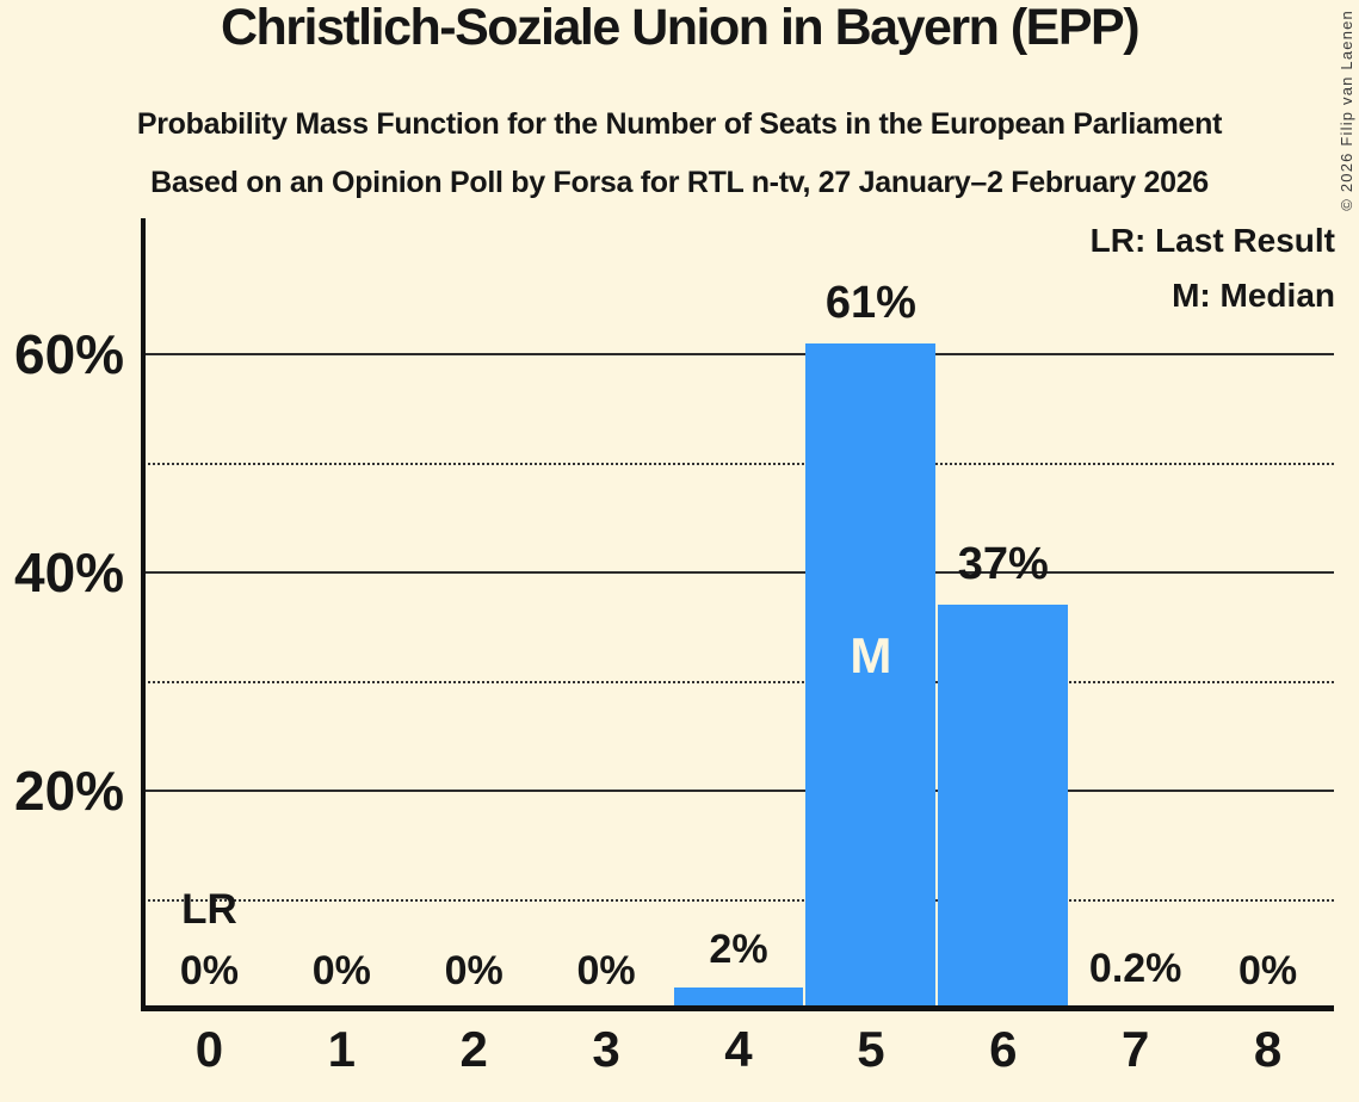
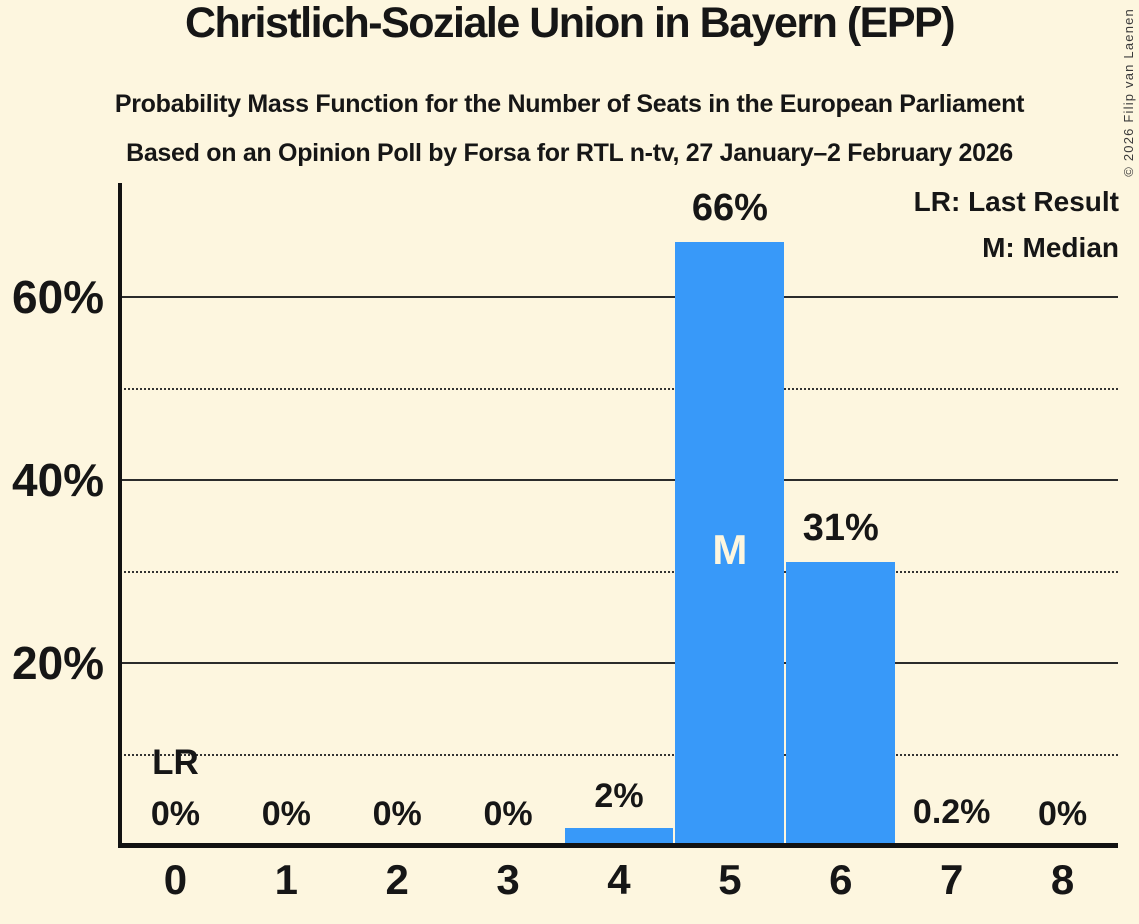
5: 61% -> 66%
6: 37% -> 31%
